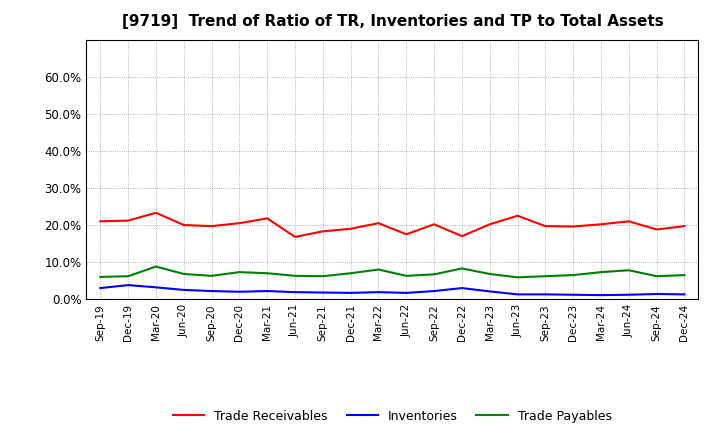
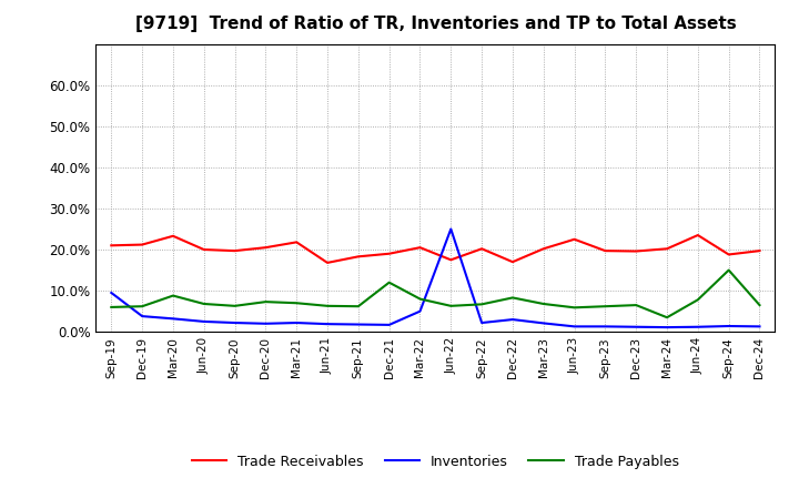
Inventories/Sep-19: 3.0% -> 9.5%
Trade Payables/Dec-21: 7.0% -> 12.0%
Inventories/Mar-22: 1.9% -> 5.0%
Inventories/Jun-22: 1.7% -> 25.0%
Trade Payables/Mar-24: 7.3% -> 3.5%
Trade Receivables/Jun-24: 21.0% -> 23.5%
Trade Payables/Sep-24: 6.2% -> 15.0%
